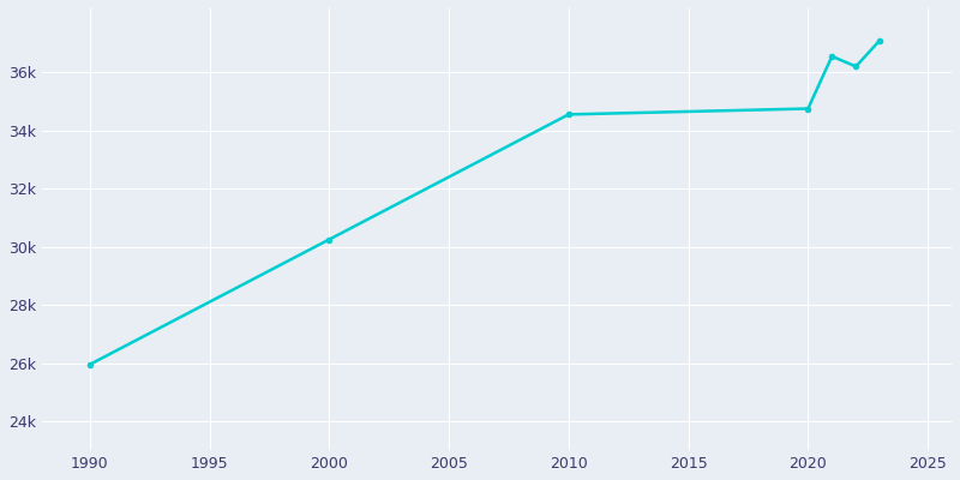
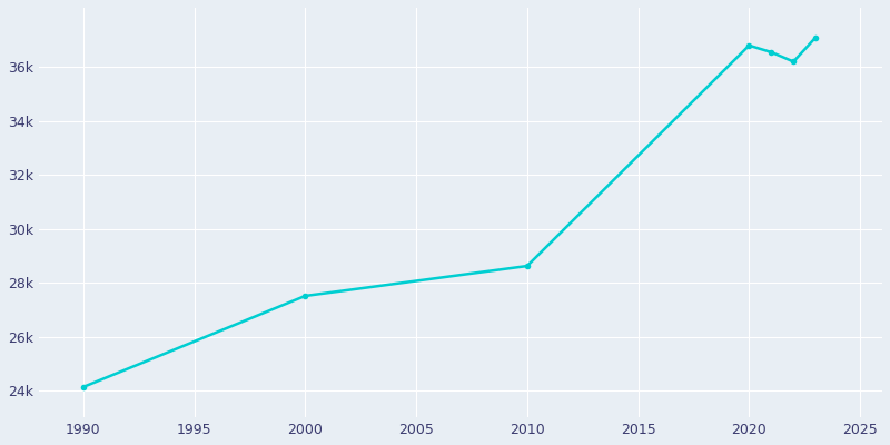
1990: 25.95k -> 24.13k
2000: 30.25k -> 27.51k
2010: 34.55k -> 28.62k
2020: 34.75k -> 36.80k
